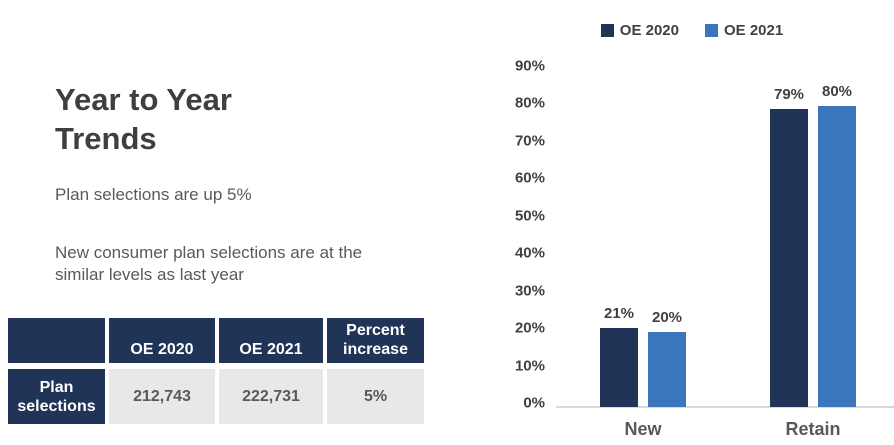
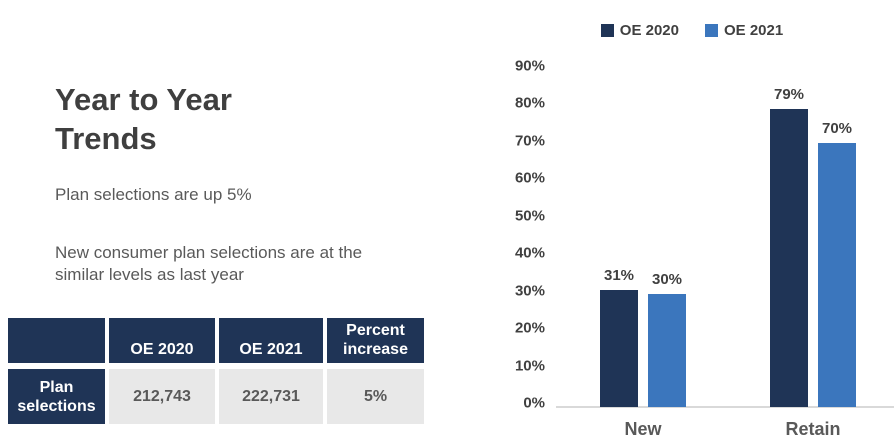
OE 2020/New: 21% -> 31%
OE 2021/New: 20% -> 30%
OE 2021/Retain: 80% -> 70%
